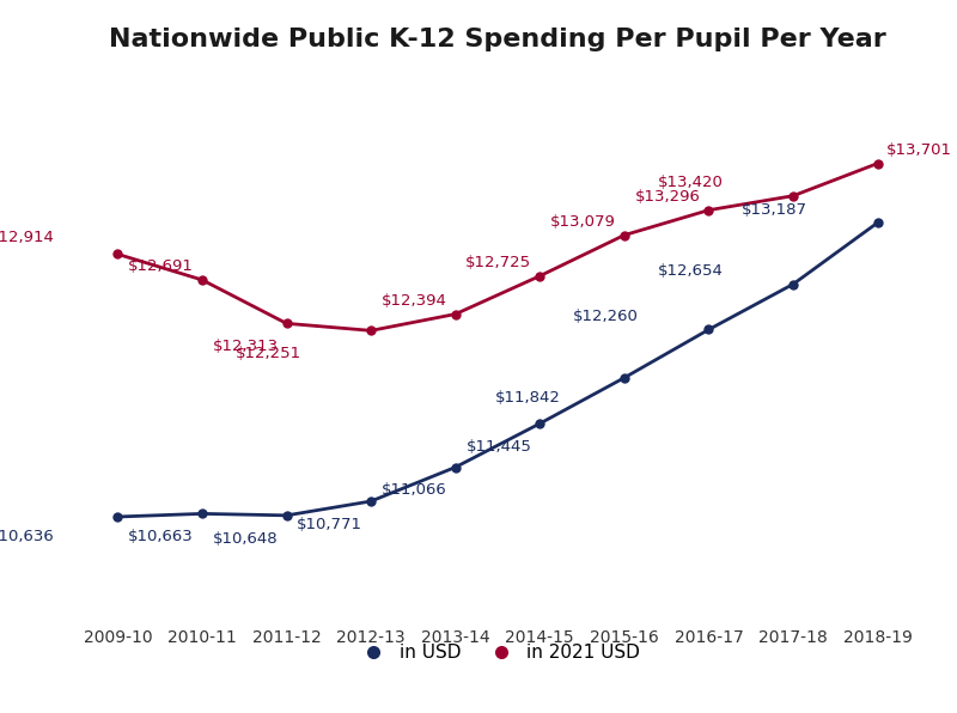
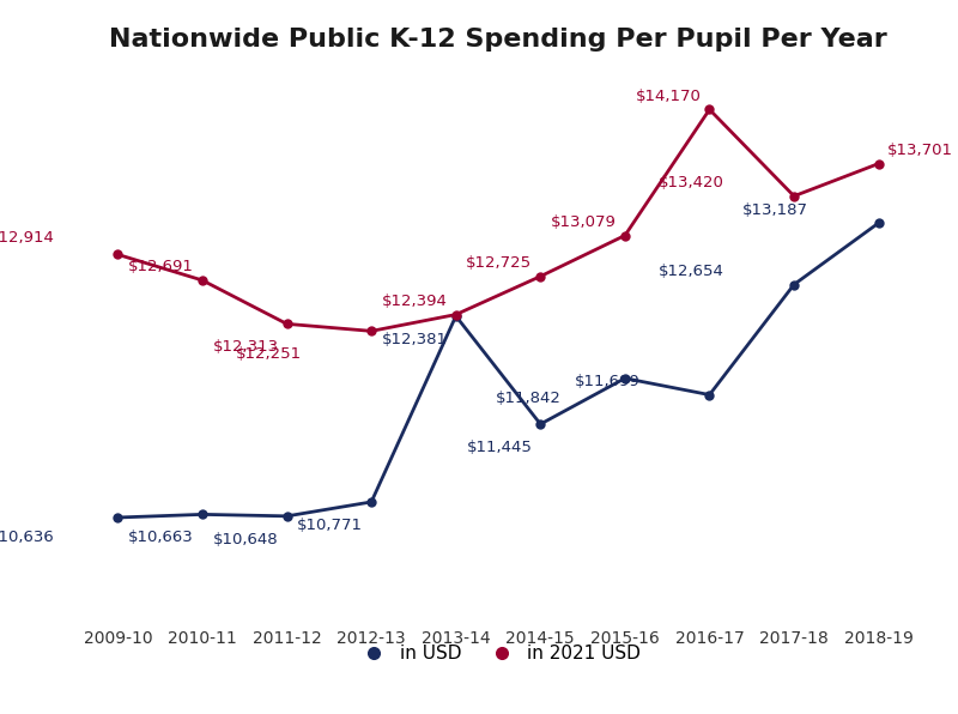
in USD/2013-14: $11,066 -> $12,381
in USD/2016-17: $12,260 -> $11,699
in 2021 USD/2016-17: $13,296 -> $14,170
